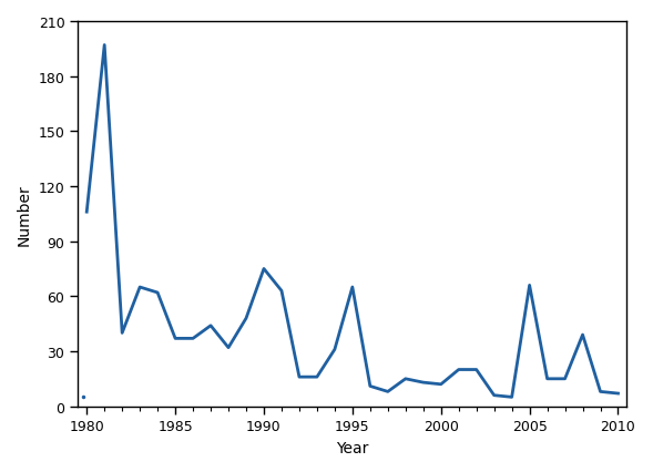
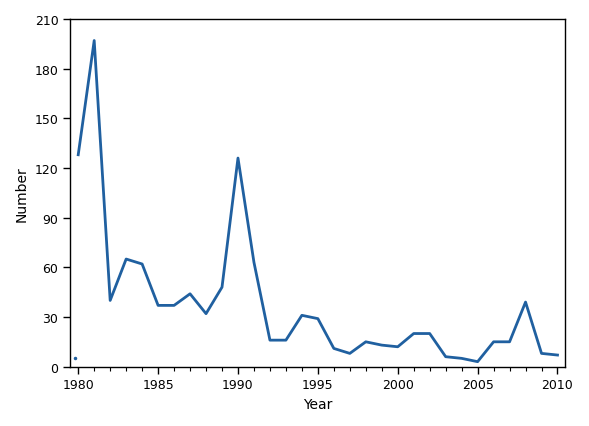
1980: 106 -> 128
1990: 75 -> 126
1995: 65 -> 29
2005: 66 -> 3
